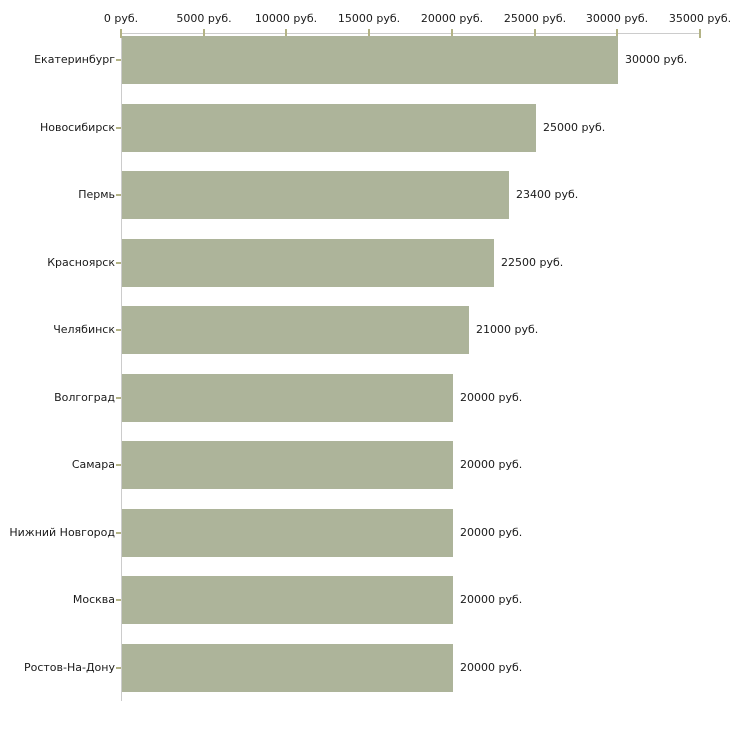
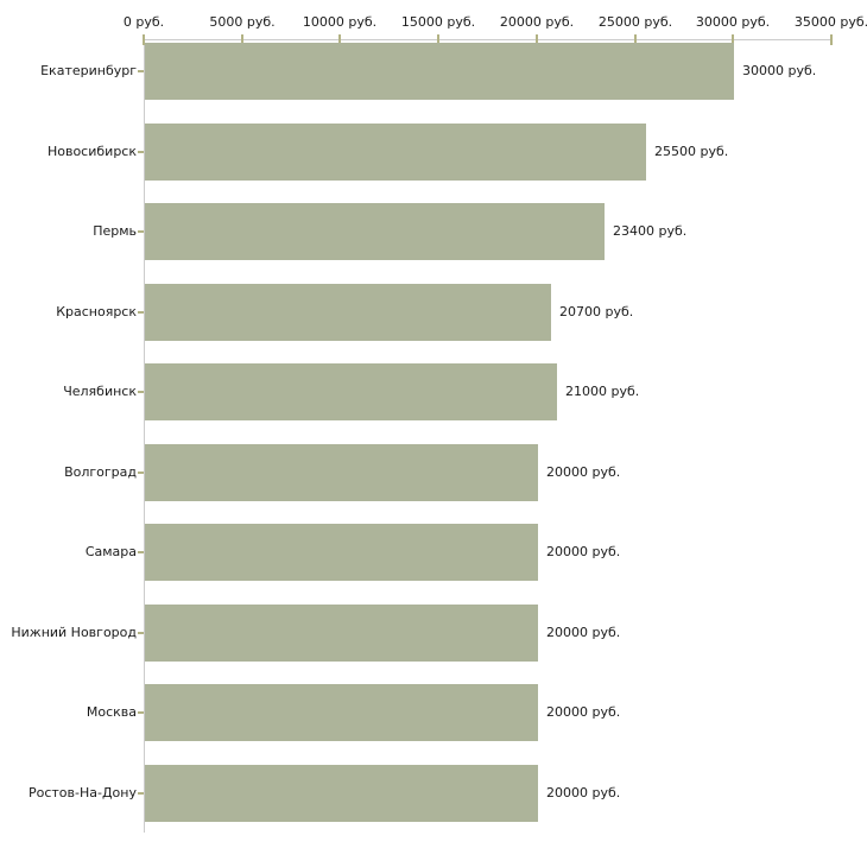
Новосибирск: 25000 -> 25500
Красноярск: 22500 -> 20700
